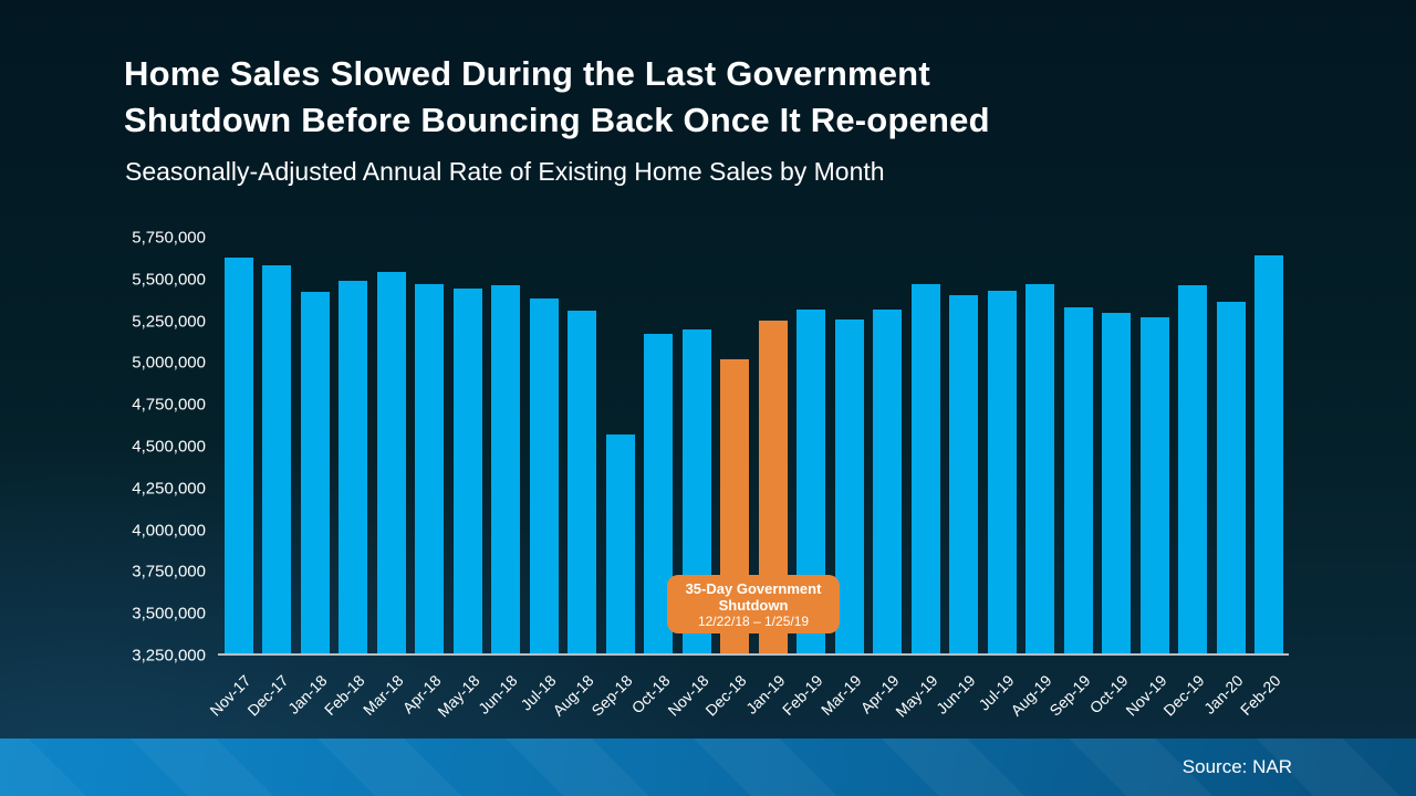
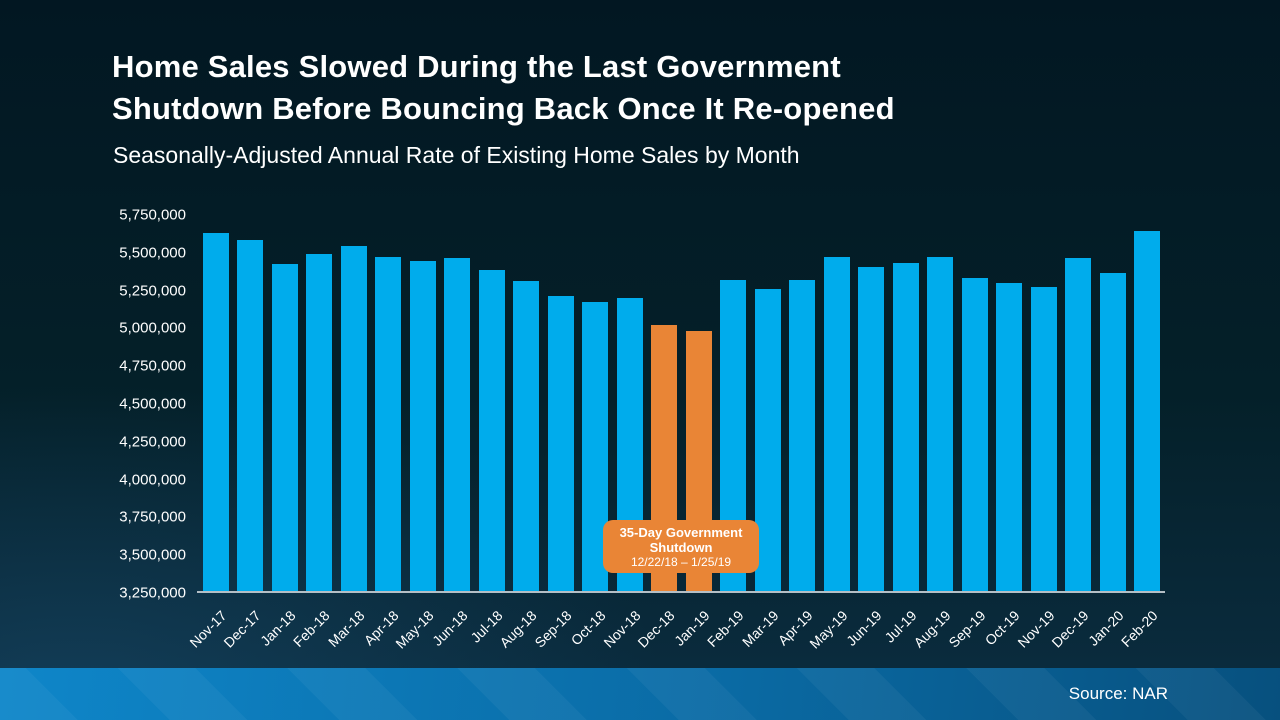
Sep-18: 4560000 -> 5200000
Jan-19: 5240000 -> 4970000
